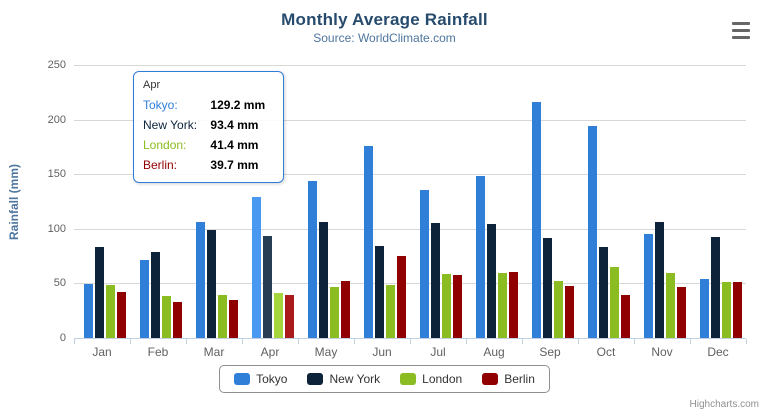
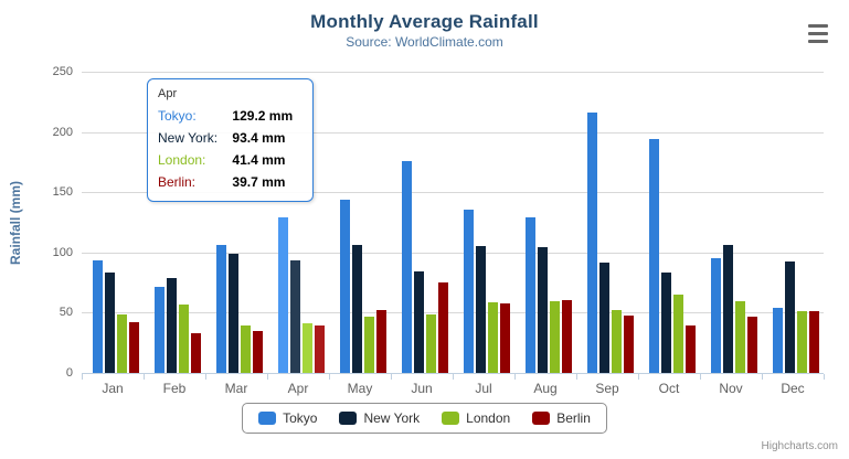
Tokyo/Jan: 50 -> 93
London/Feb: 39 -> 57
Tokyo/Aug: 148 -> 129
